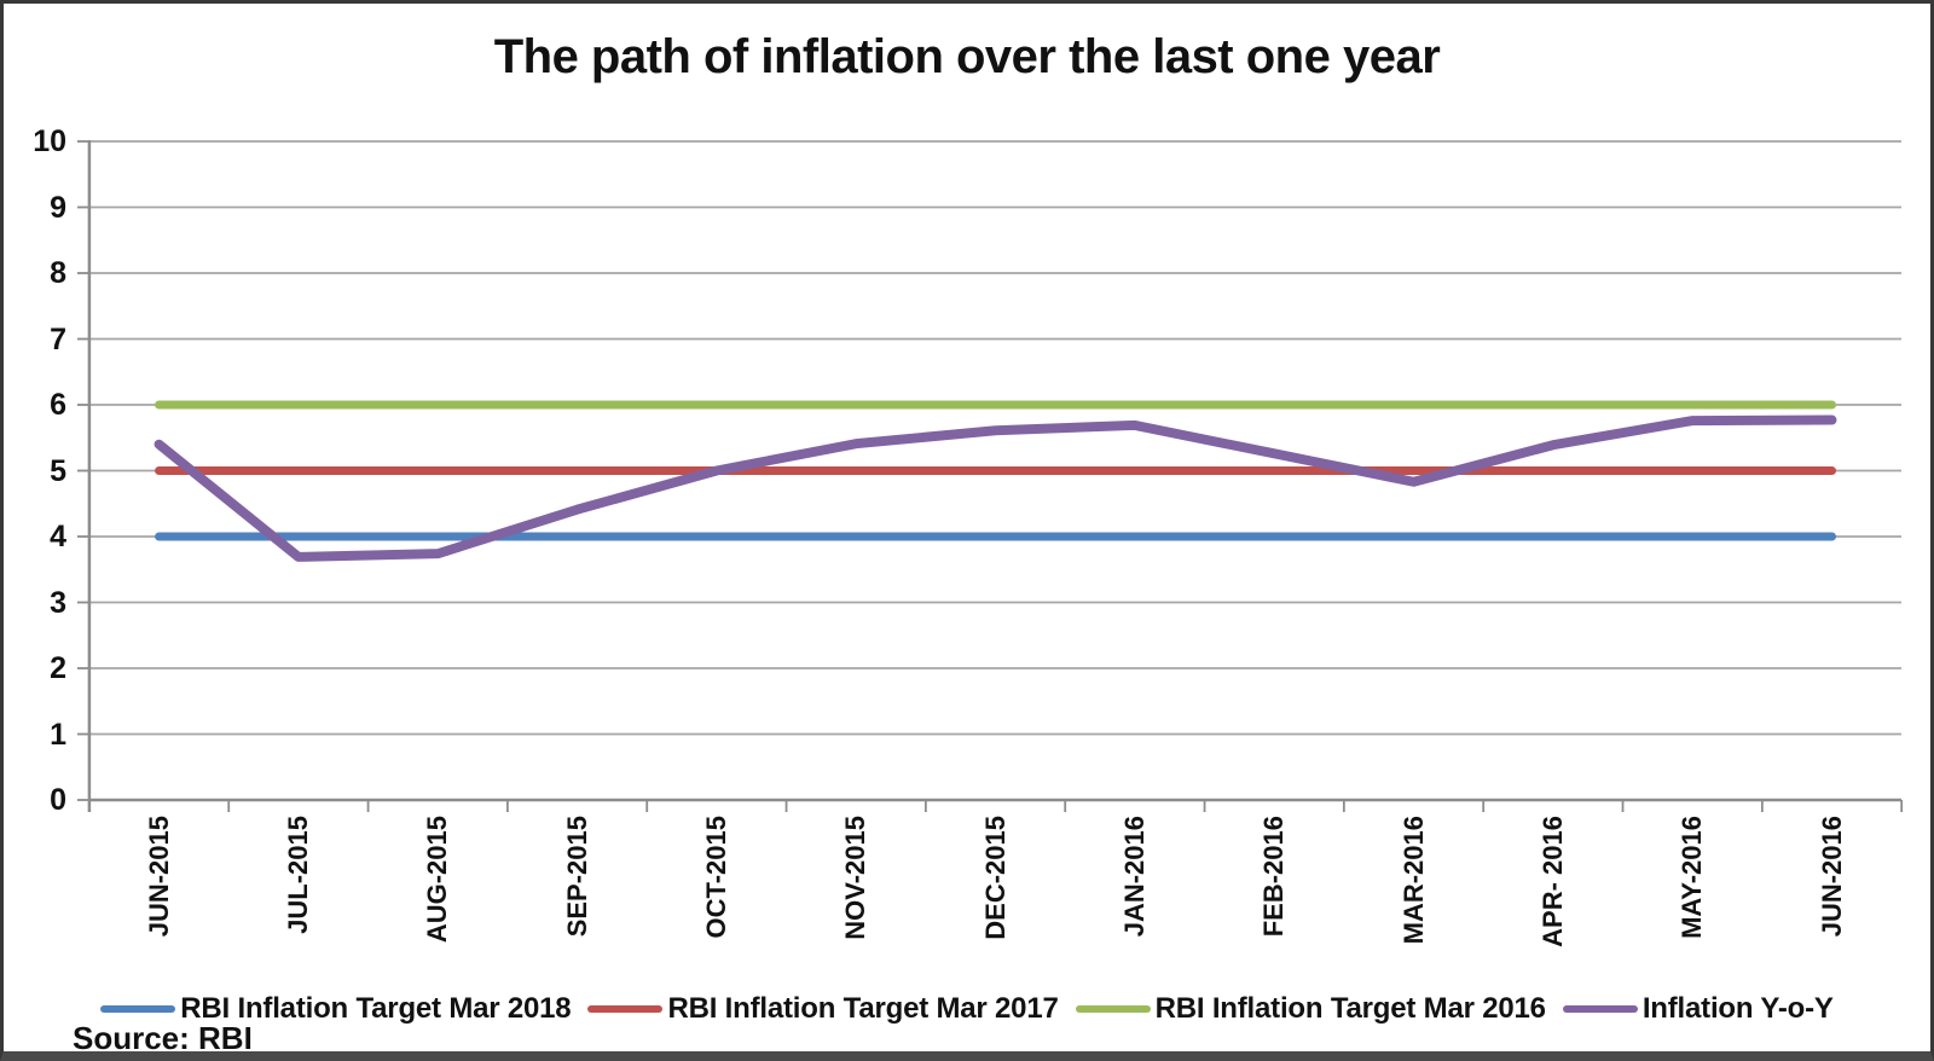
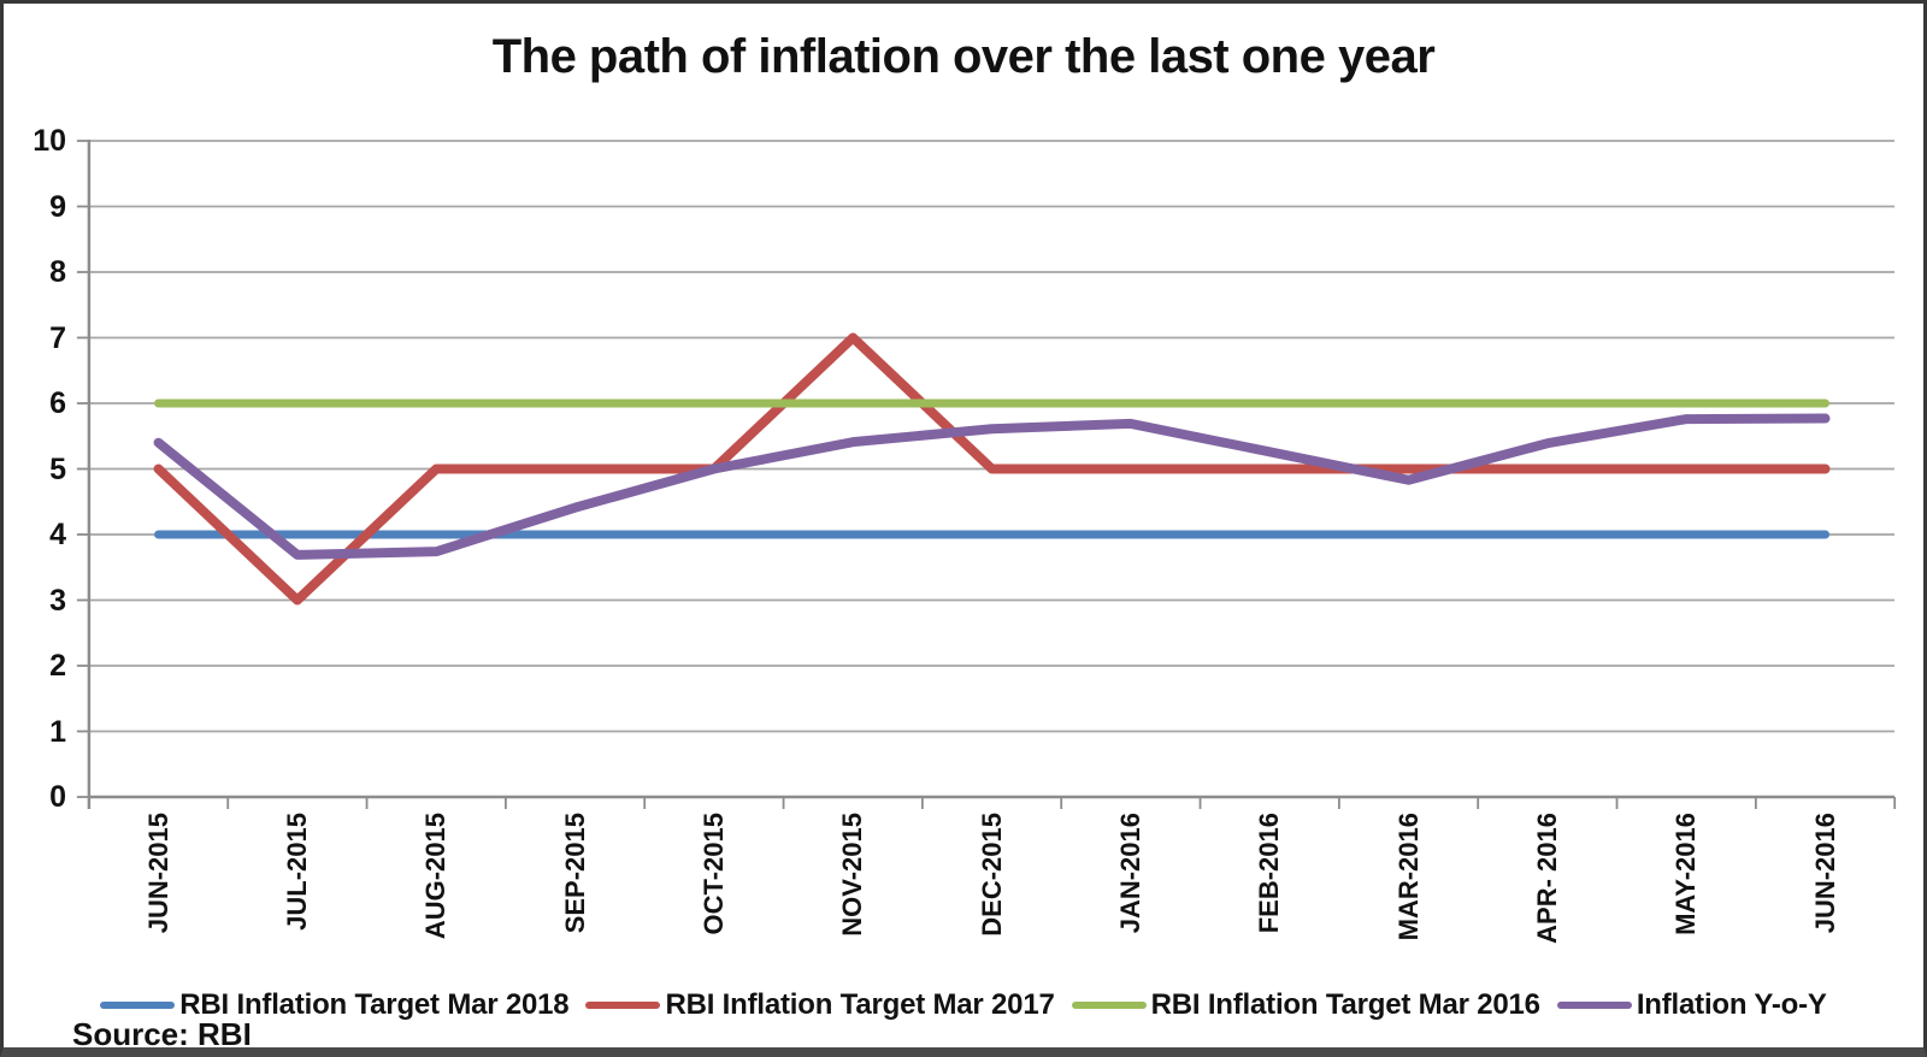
RBI Inflation Target Mar 2017/JUL-2015: 5 -> 3
RBI Inflation Target Mar 2017/NOV-2015: 5 -> 7
